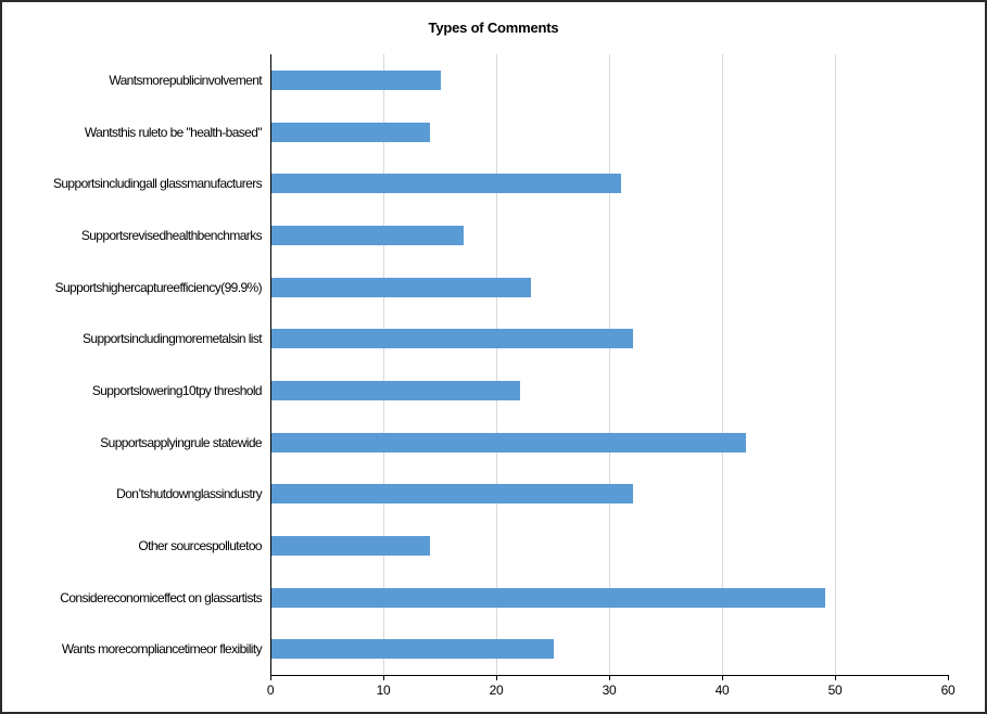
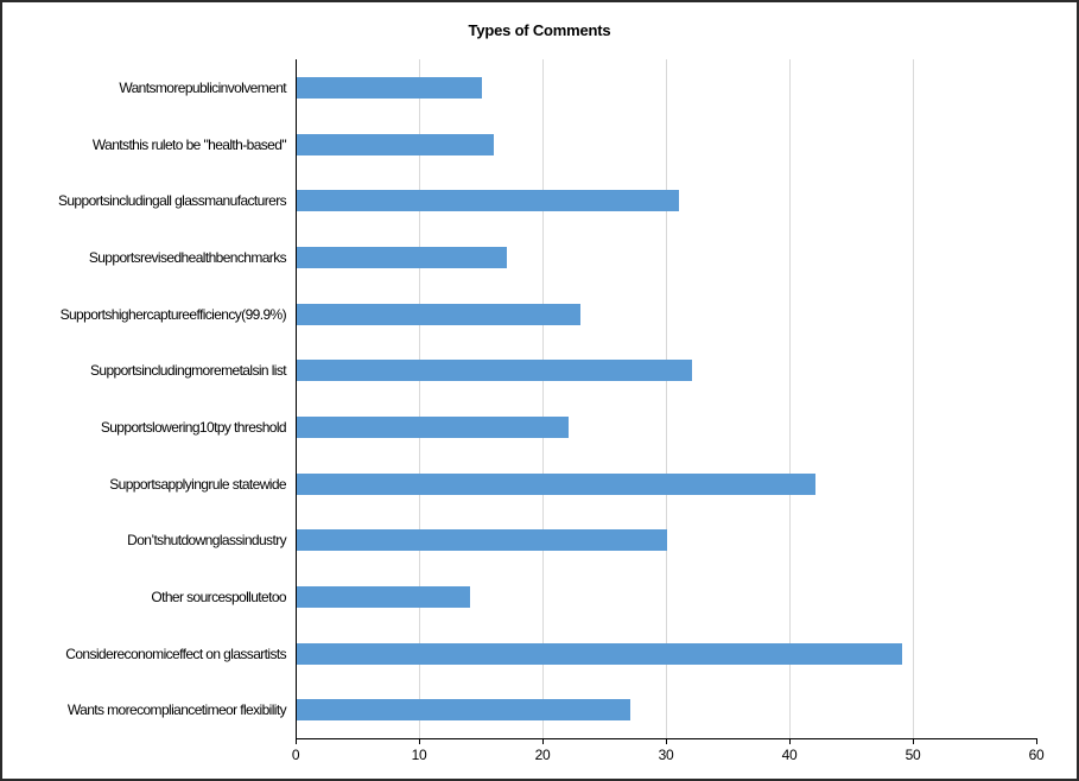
Wantsthis ruleto be "health-based": 14 -> 16
Don’tshutdownglassindustry: 32 -> 30
Wants morecompliancetimeor flexibility: 25 -> 27
